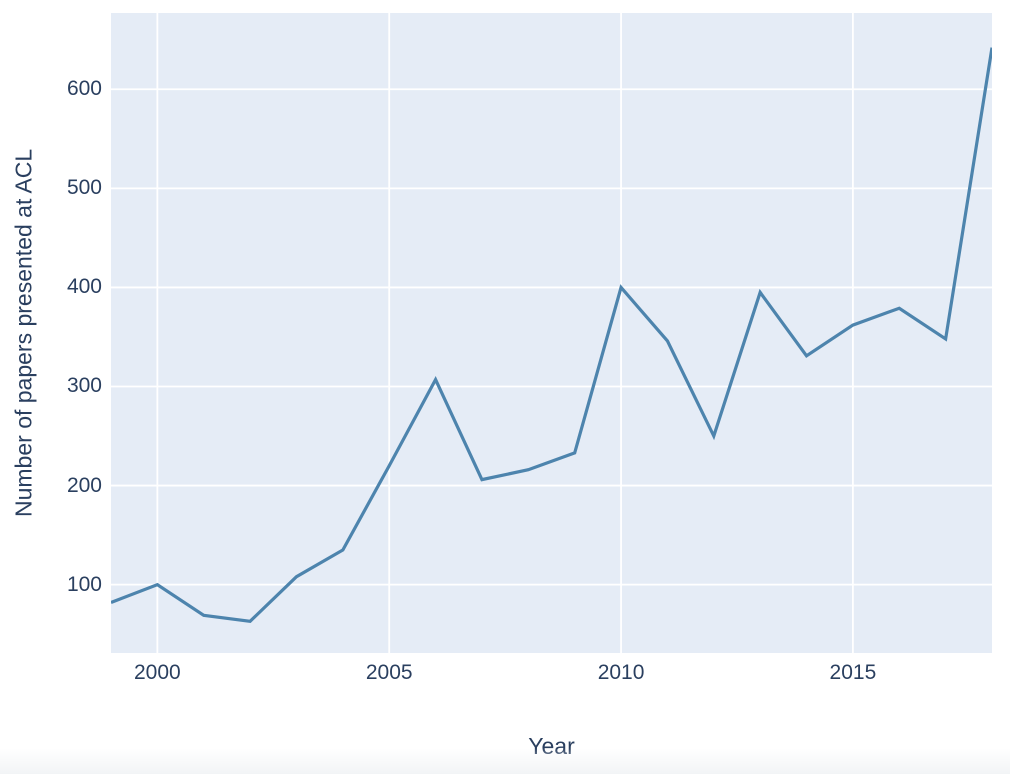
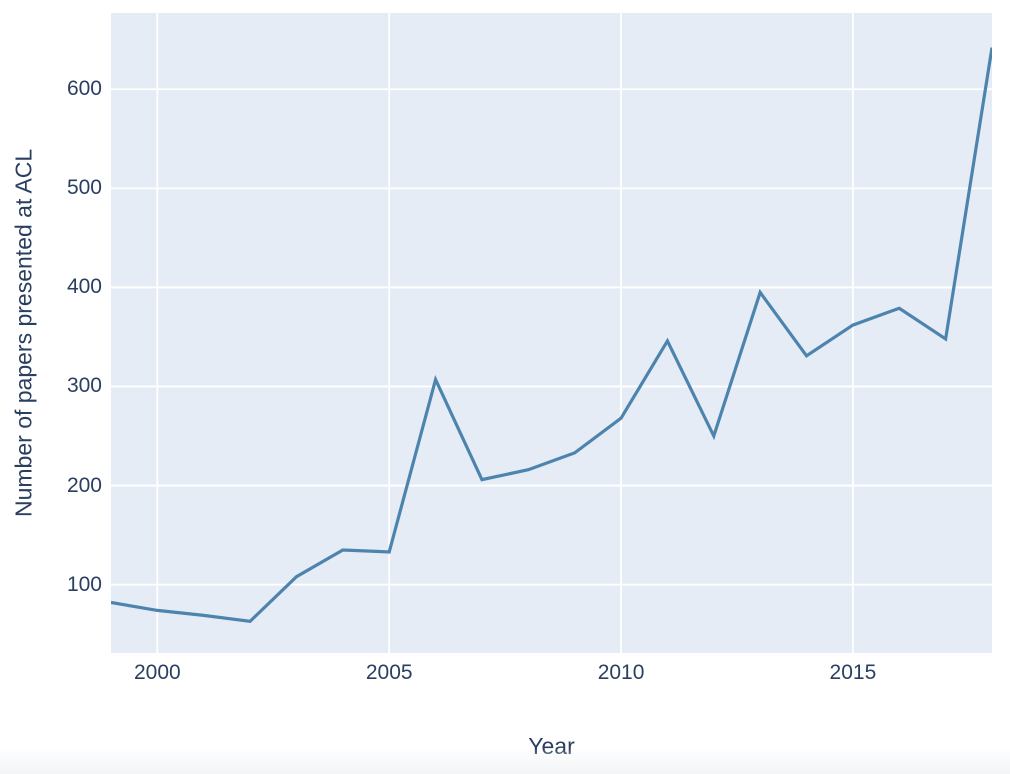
2000: 100 -> 70
2005: 220 -> 130
2010: 400 -> 270
